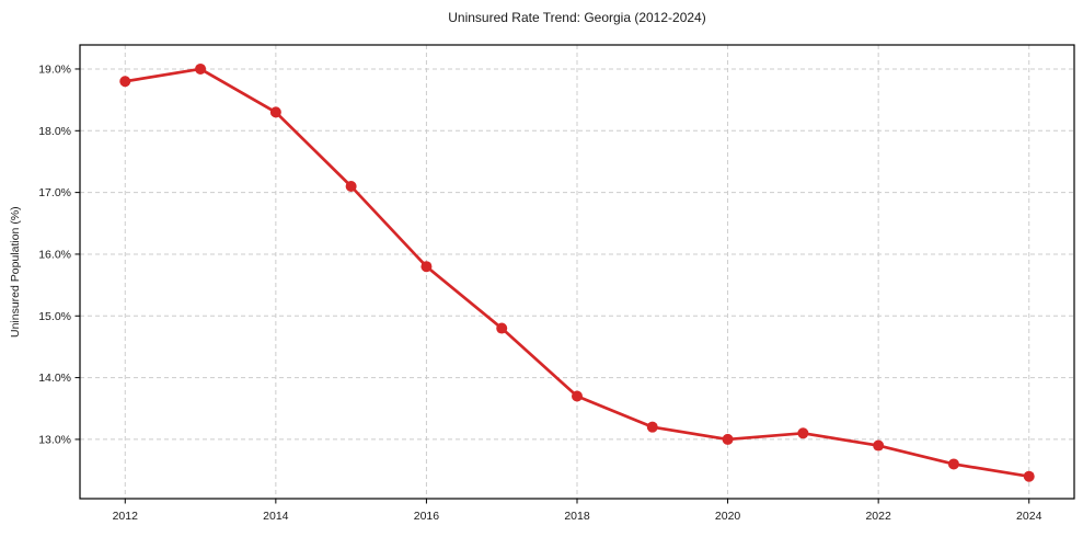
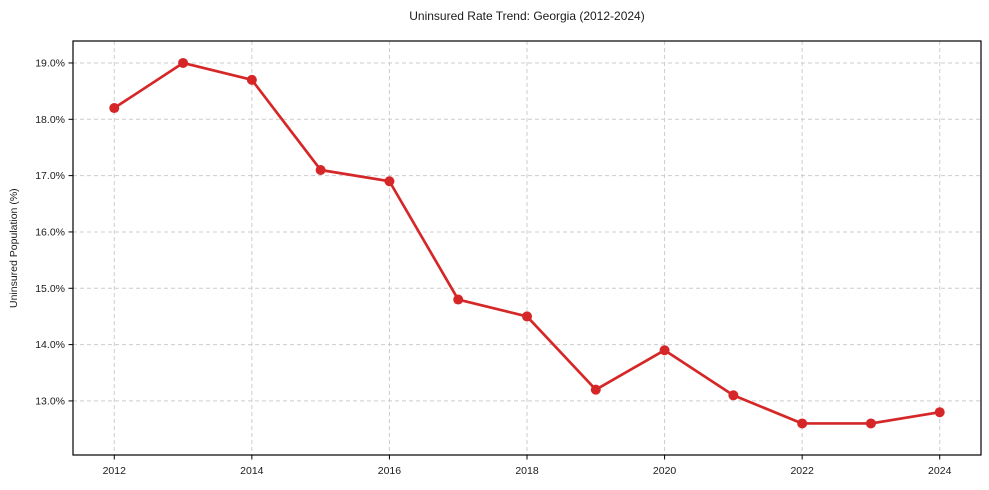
2012: 18.8% -> 18.2%
2014: 18.3% -> 18.7%
2016: 15.8% -> 16.9%
2018: 13.7% -> 14.5%
2020: 13.0% -> 13.9%
2022: 12.9% -> 12.6%
2024: 12.4% -> 12.8%
